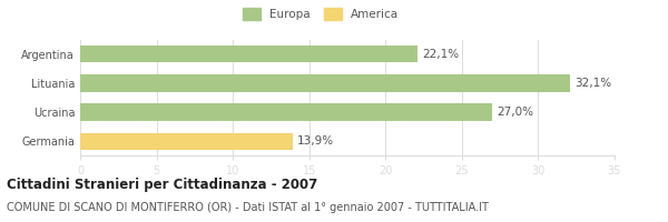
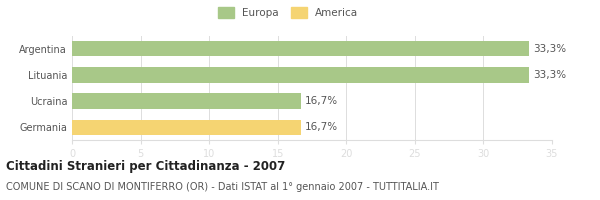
Argentina: 22,1% -> 33,3%
Lituania: 32,1% -> 33,3%
Ucraina: 27,0% -> 16,7%
Germania: 13,9% -> 16,7%
